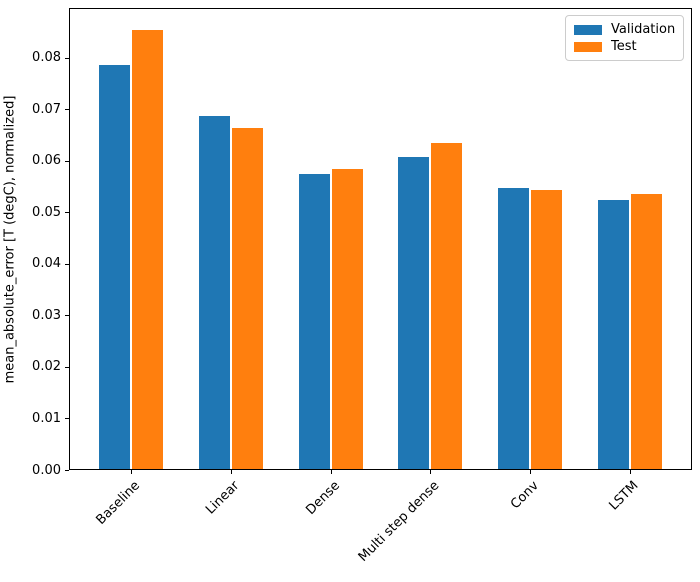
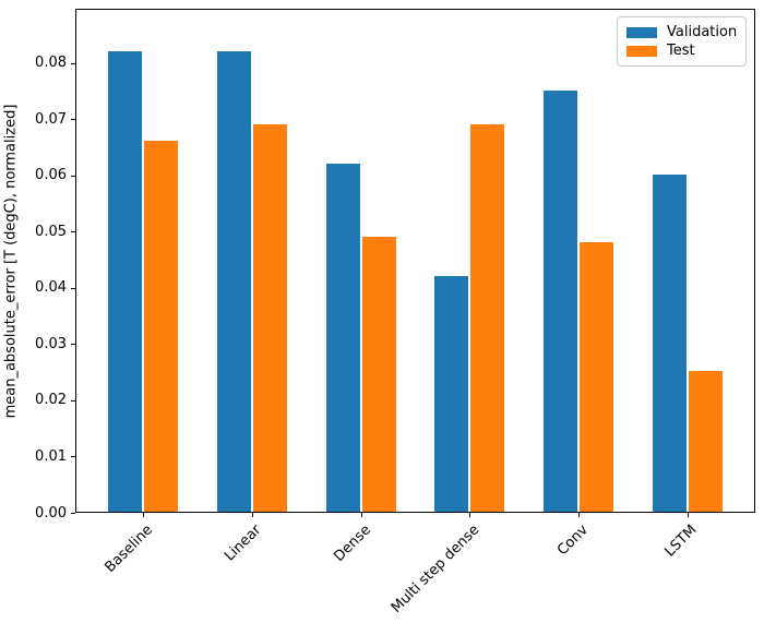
Validation/Baseline: 0.079 -> 0.082
Test/Baseline: 0.085 -> 0.066
Validation/Linear: 0.069 -> 0.082
Test/Linear: 0.066 -> 0.069
Validation/Dense: 0.057 -> 0.062
Test/Dense: 0.058 -> 0.049
Validation/Multi step dense: 0.060 -> 0.042
Test/Multi step dense: 0.063 -> 0.069
Validation/Conv: 0.054 -> 0.075
Test/Conv: 0.054 -> 0.048
Validation/LSTM: 0.052 -> 0.060
Test/LSTM: 0.053 -> 0.025
